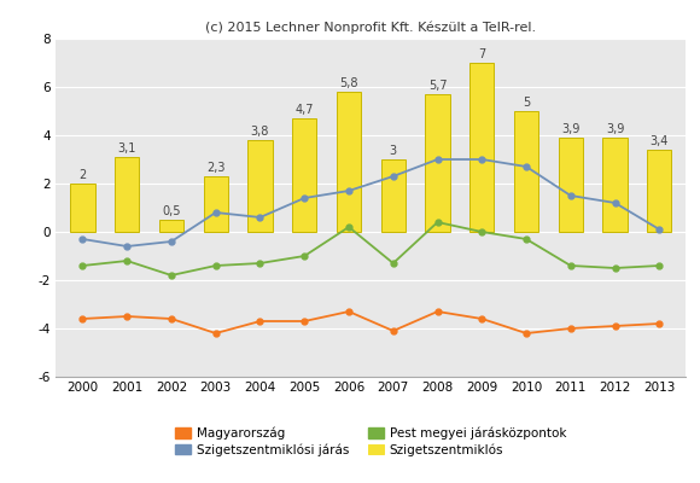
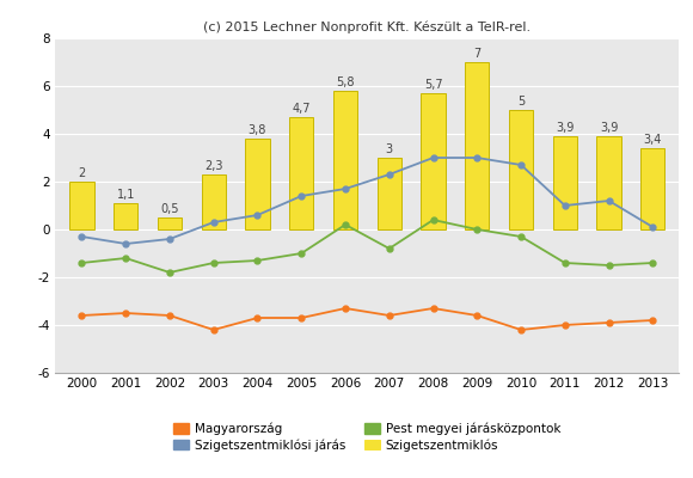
Szigetszentmiklós/2001: 3,1 -> 1,1
Szigetszentmiklósi járás/2003: 0.8 -> 0.3
Magyarország/2007: -4.1 -> -3.6
Pest megyei járásközpontok/2007: -1.3 -> -0.8
Szigetszentmiklósi járás/2011: 1.5 -> 1.0
